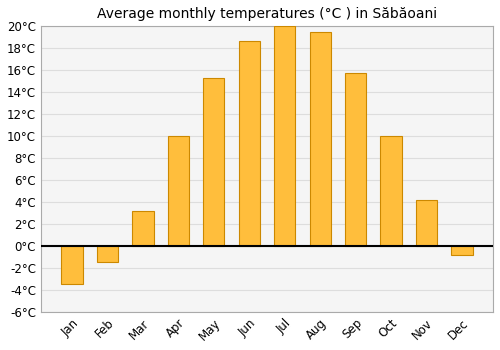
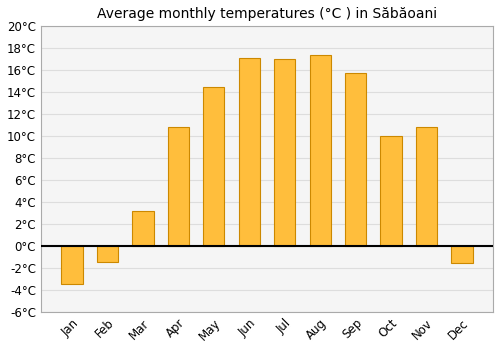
Apr: 10.0°C -> 10.8°C
May: 15.3°C -> 14.5°C
Jun: 18.7°C -> 17.1°C
Jul: 20.0°C -> 17.0°C
Aug: 19.5°C -> 17.4°C
Nov: 4.2°C -> 10.8°C
Dec: -0.8°C -> -1.6°C
